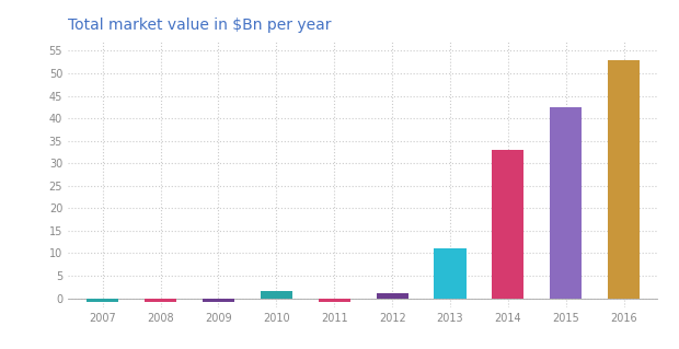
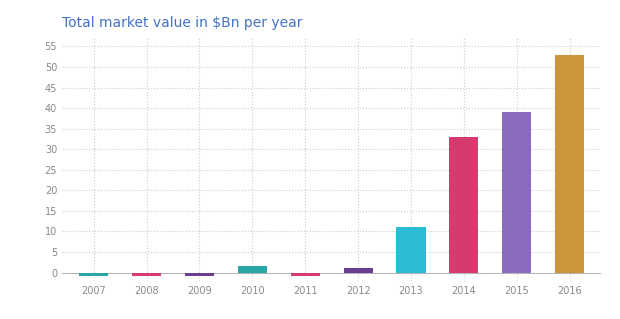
2015: 42.5 -> 39.0
